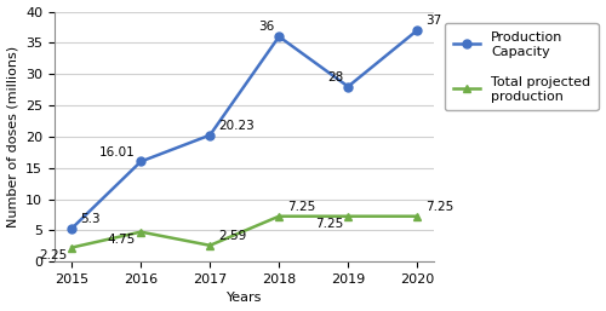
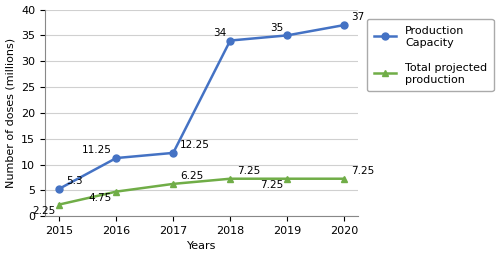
Production Capacity/2016: 16.01 -> 11.25
Production Capacity/2017: 20.23 -> 12.25
Total projected production/2017: 2.59 -> 6.25
Production Capacity/2018: 36 -> 34
Production Capacity/2019: 28 -> 35
